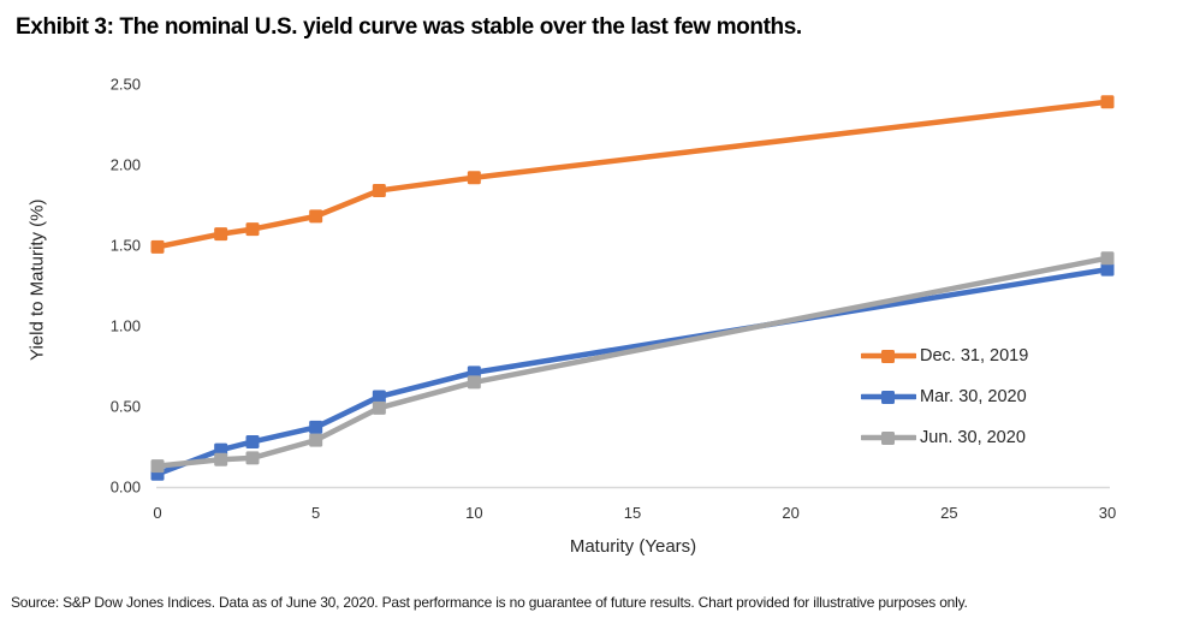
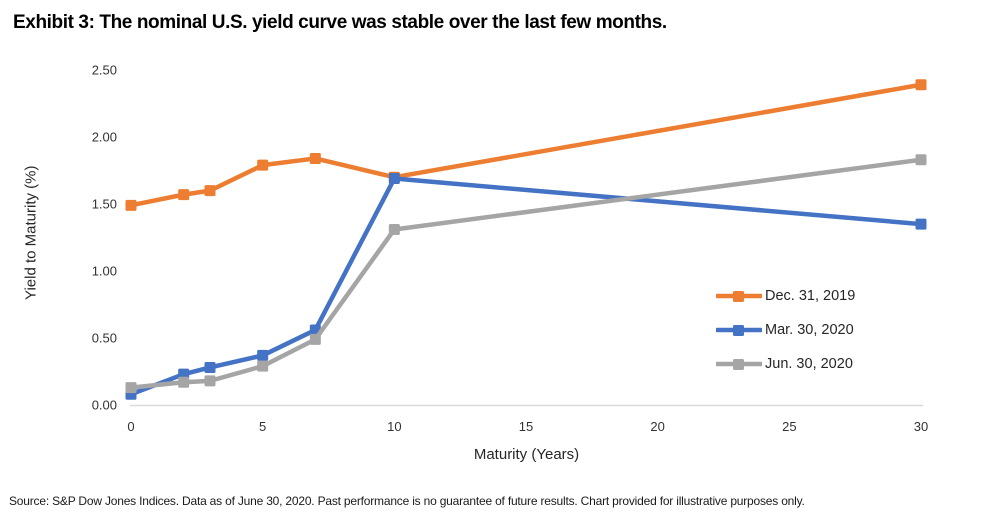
Dec. 31, 2019/5: 1.68 -> 1.79
Dec. 31, 2019/10: 1.92 -> 1.70
Mar. 30, 2020/10: 0.71 -> 1.69
Jun. 30, 2020/10: 0.65 -> 1.31
Jun. 30, 2020/30: 1.42 -> 1.83
